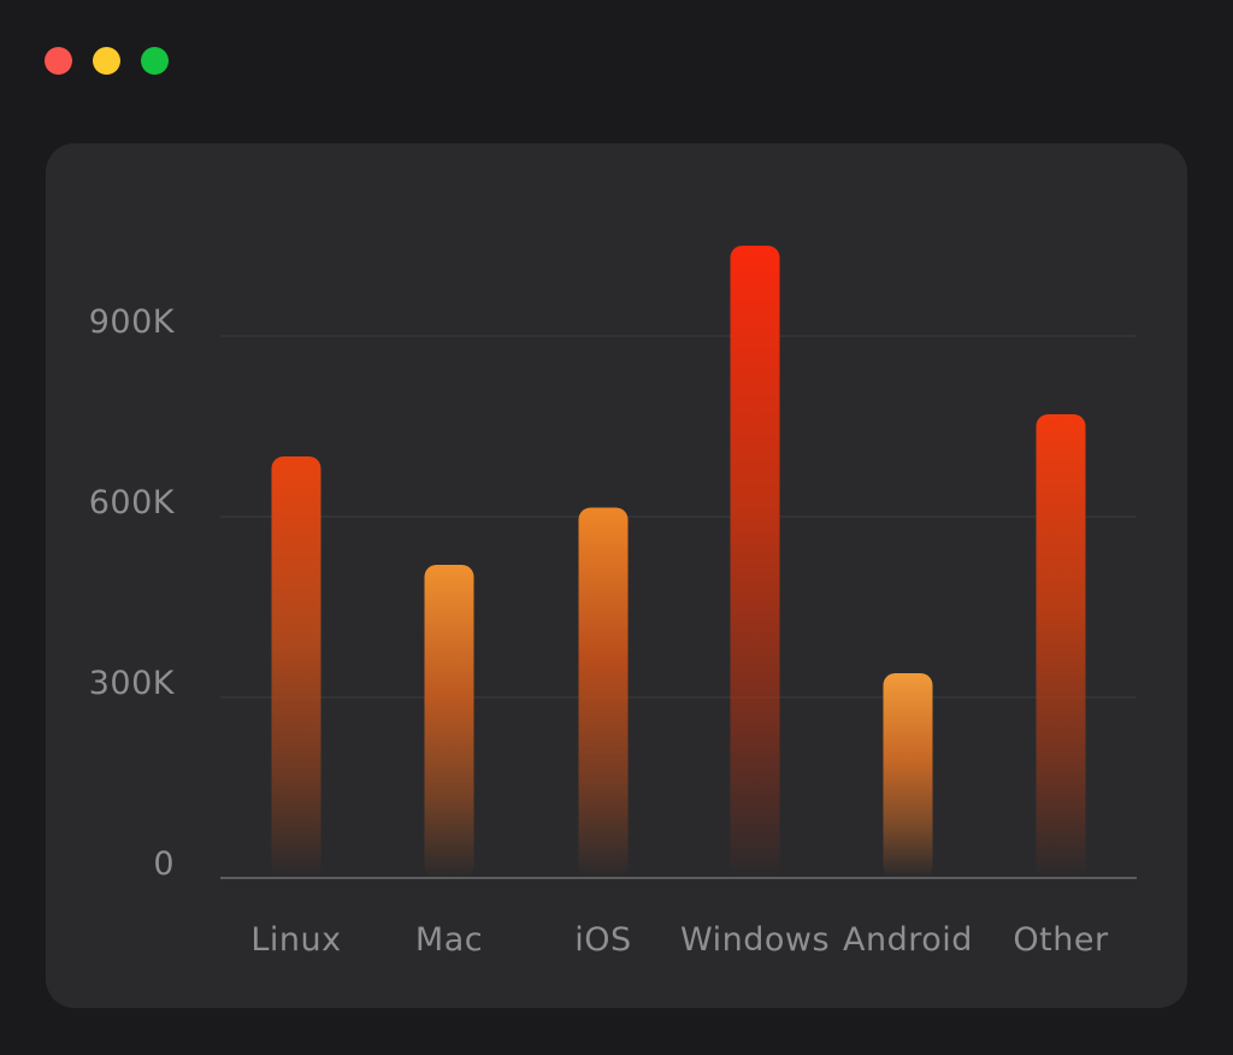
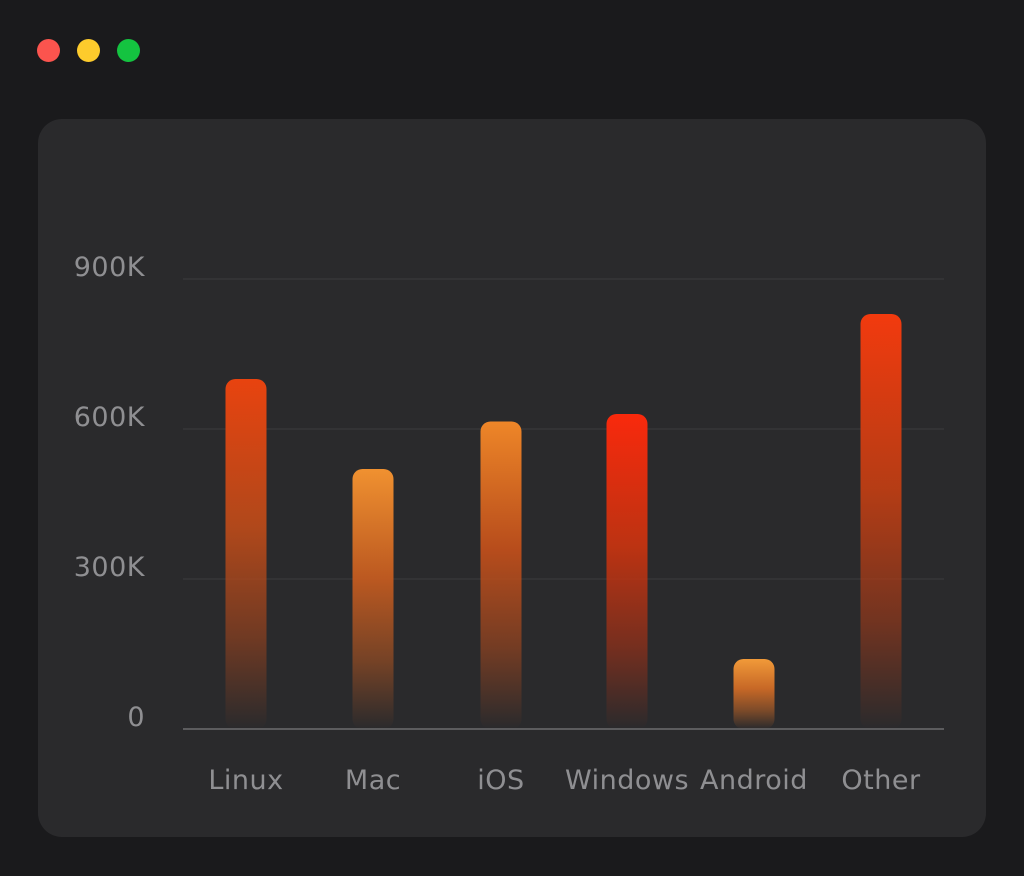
Windows: 1050K -> 630K
Android: 340K -> 140K
Other: 770K -> 830K
